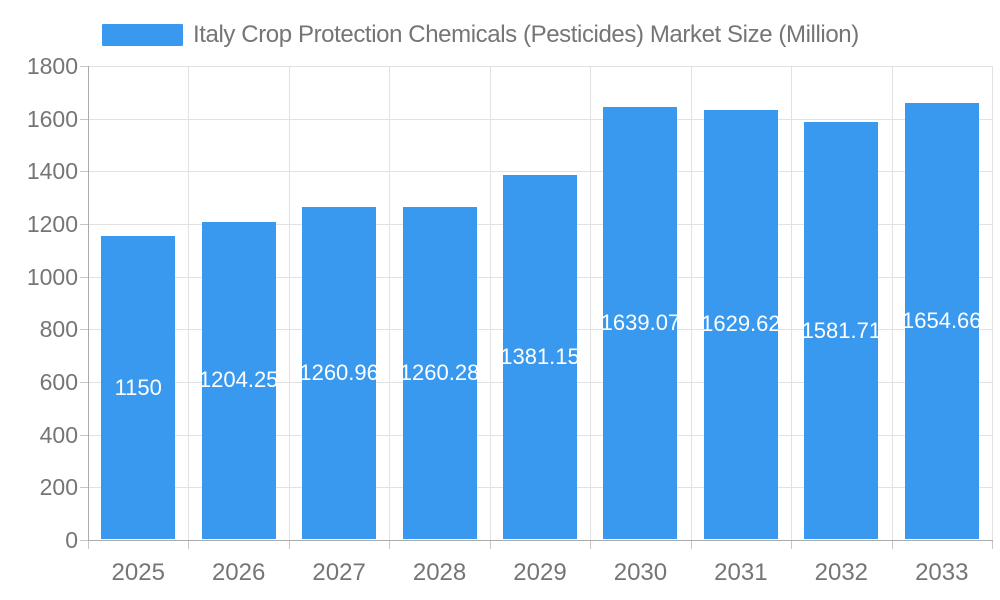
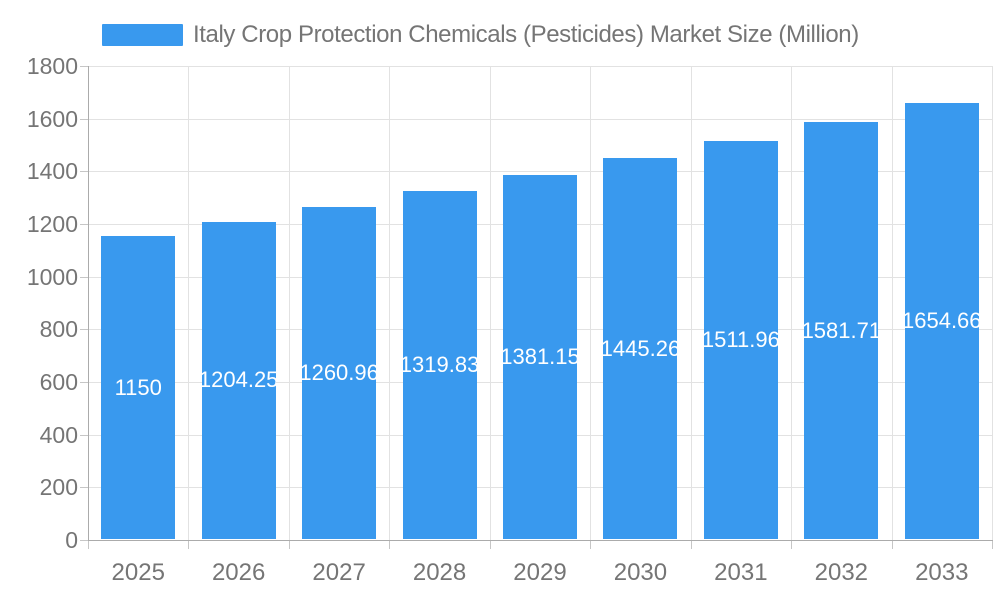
2028: 1260.28 -> 1319.83
2030: 1639.07 -> 1445.26
2031: 1629.62 -> 1511.96
